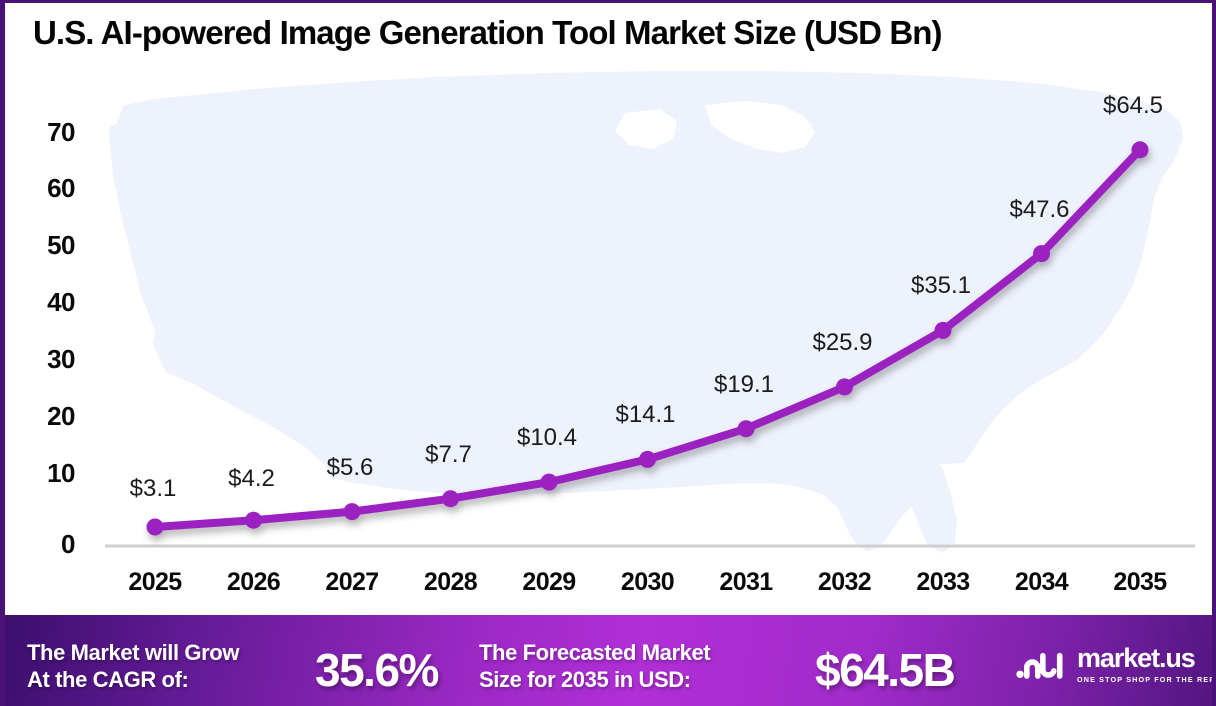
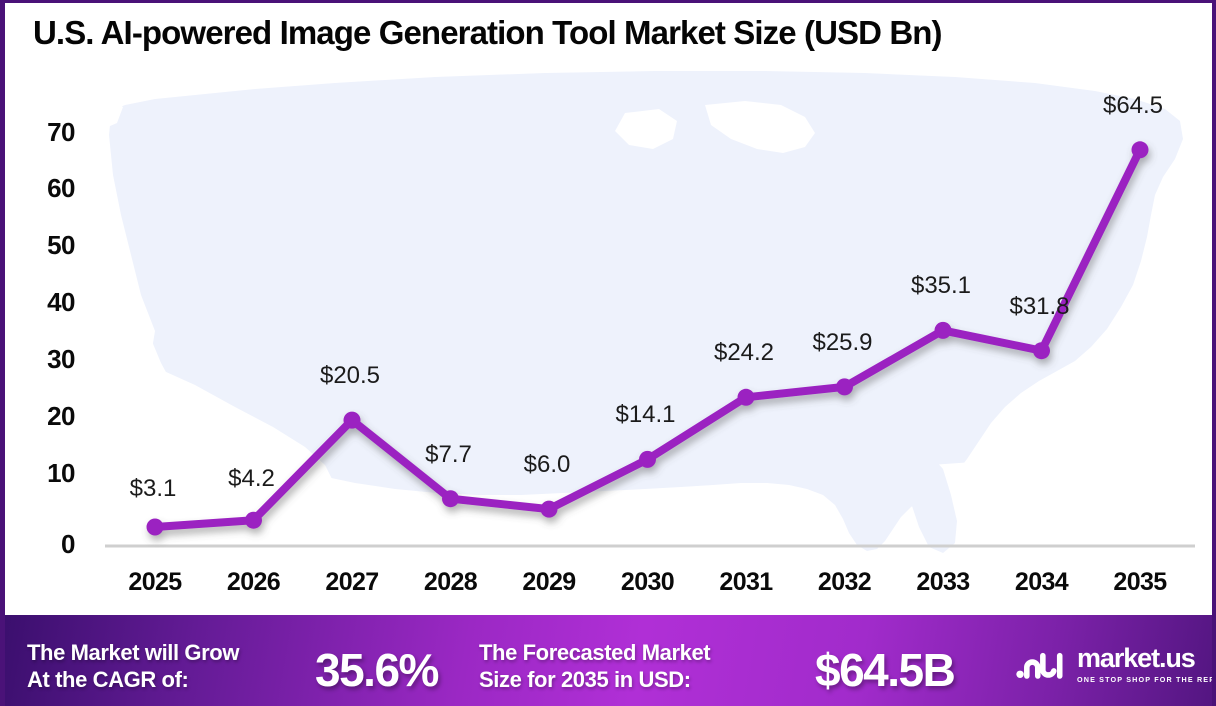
2027: $5.6 -> $20.5
2029: $10.4 -> $6.0
2031: $19.1 -> $24.2
2034: $47.6 -> $31.8
